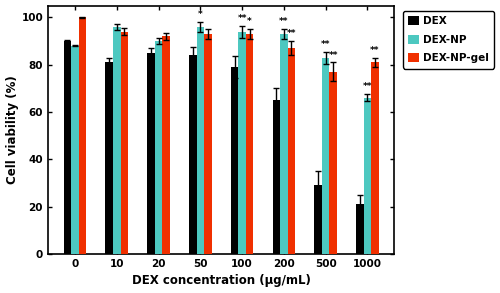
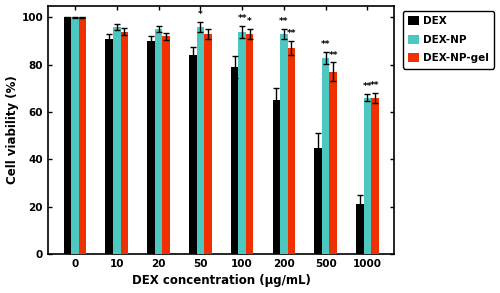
DEX/0: 90 -> 100
DEX-NP/0: 88 -> 100
DEX/10: 81 -> 91
DEX/20: 85 -> 90
DEX-NP/20: 90 -> 95
DEX/500: 29 -> 45
DEX-NP-gel/1000: 81 -> 66
